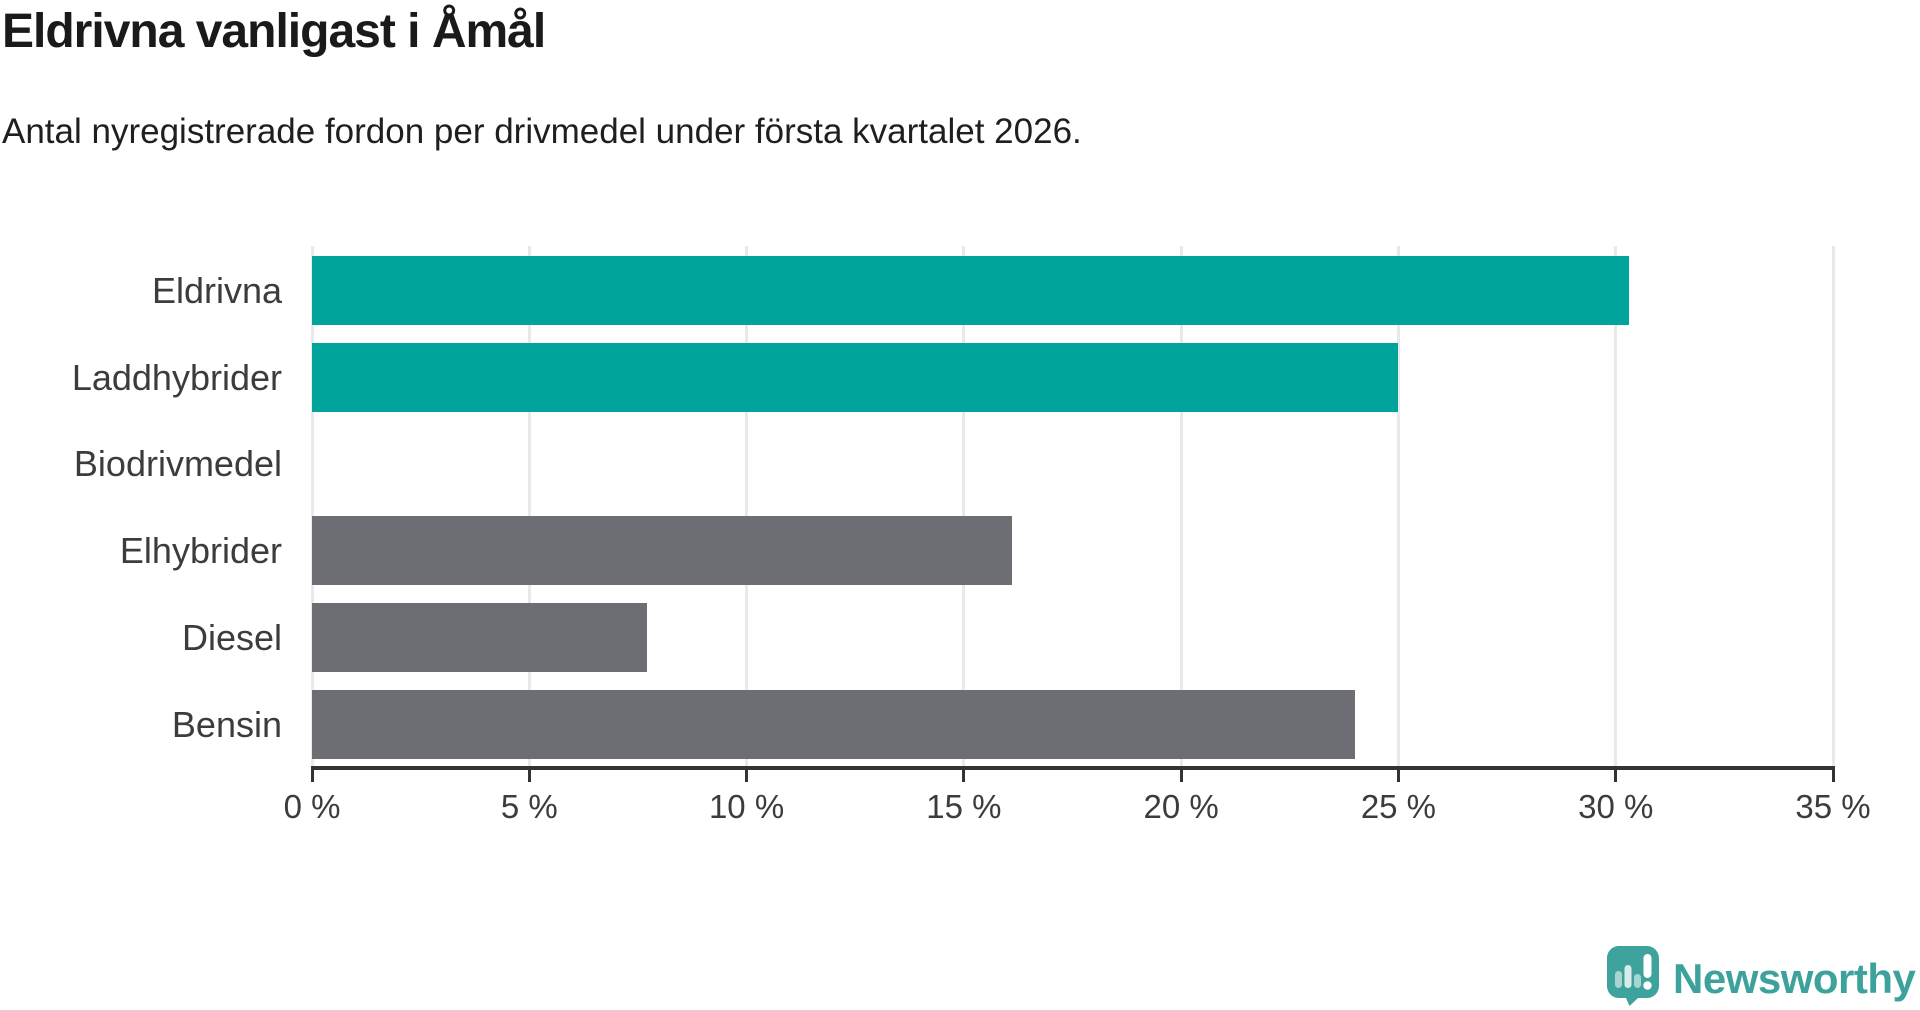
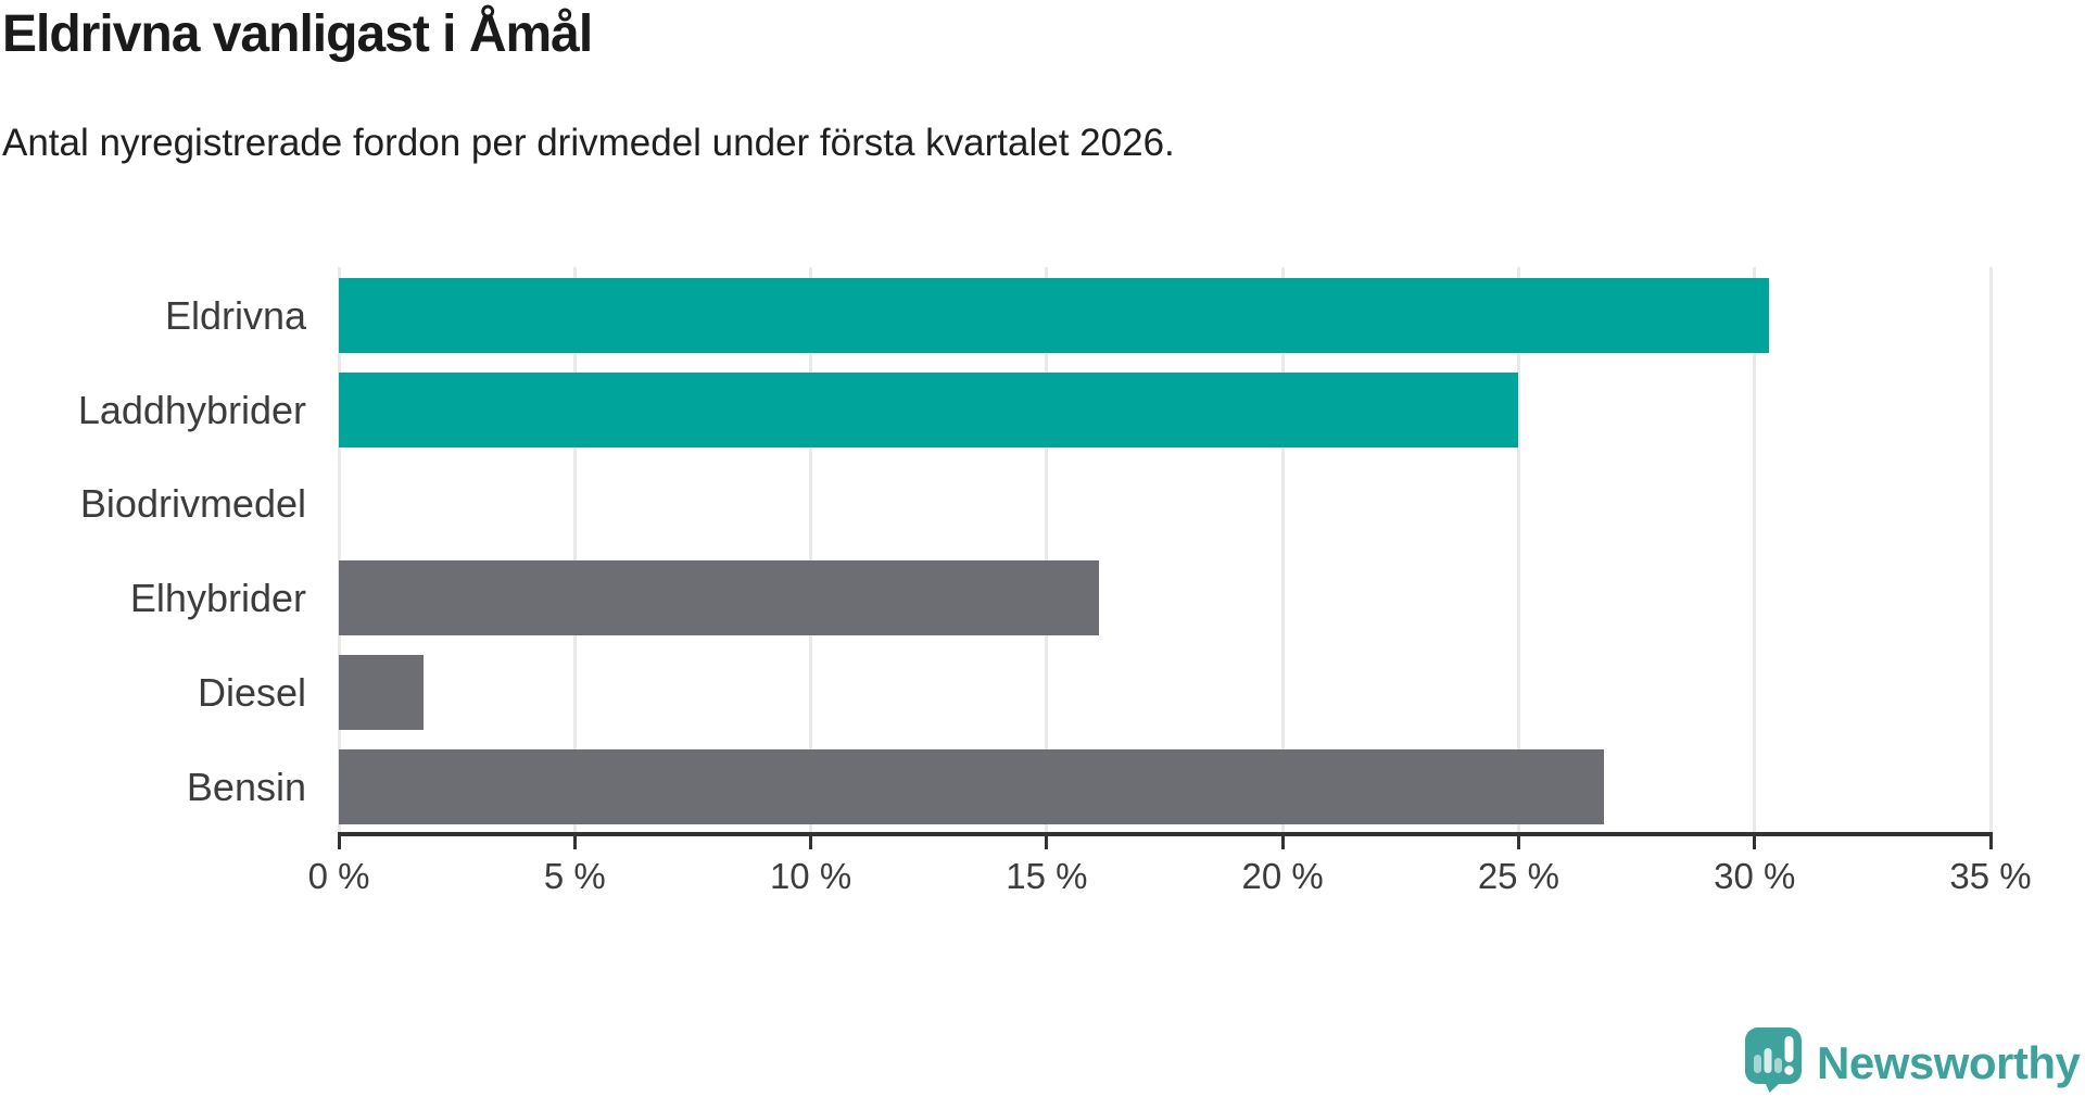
Diesel: 7.7% -> 1.8%
Bensin: 24.0% -> 26.8%
